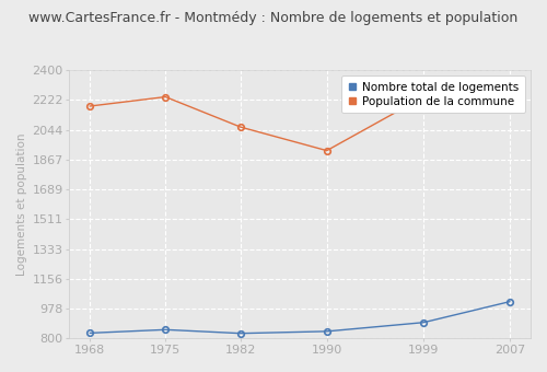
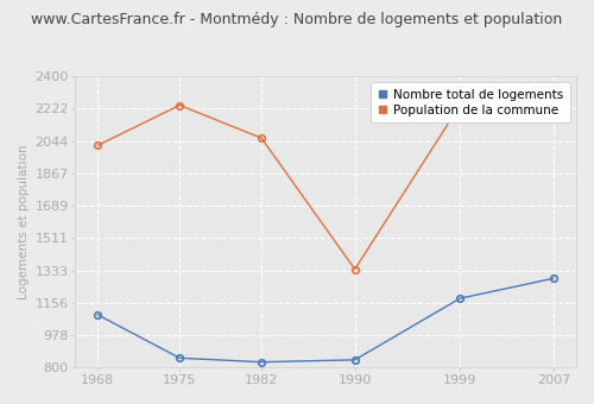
Nombre total de logements/1968: 830 -> 1090
Population de la commune/1968: 2180 -> 2020
Population de la commune/1990: 1920 -> 1340
Nombre total de logements/1999: 900 -> 1180
Nombre total de logements/2007: 1020 -> 1290
